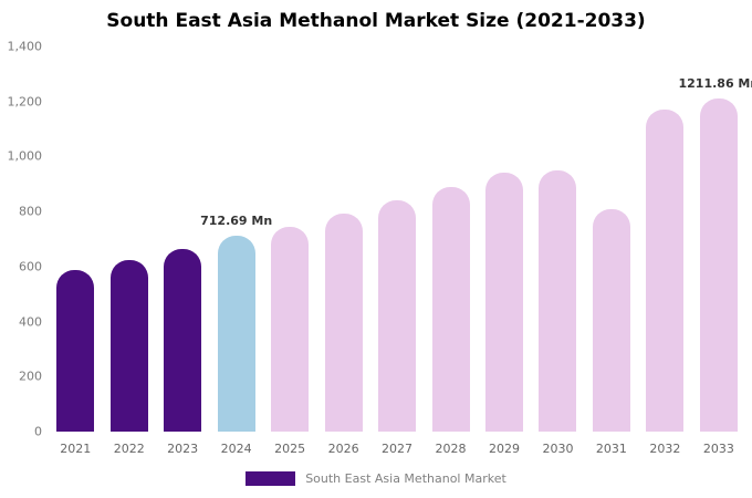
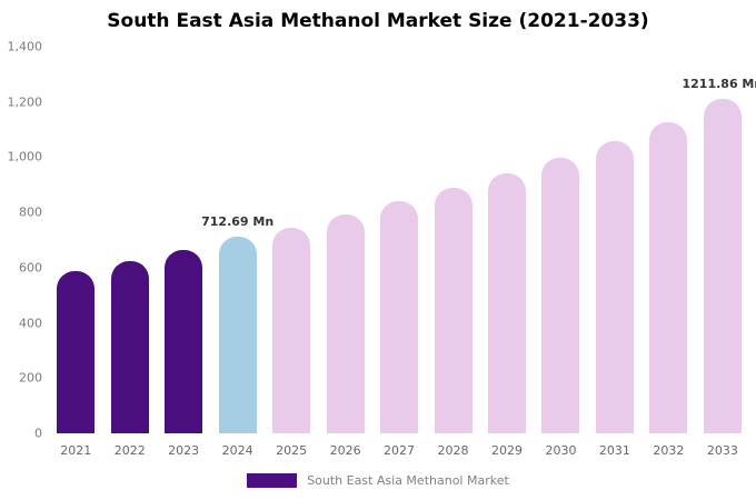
2030: 950 -> 1000
2031: 810 -> 1060
2032: 1170 -> 1120
